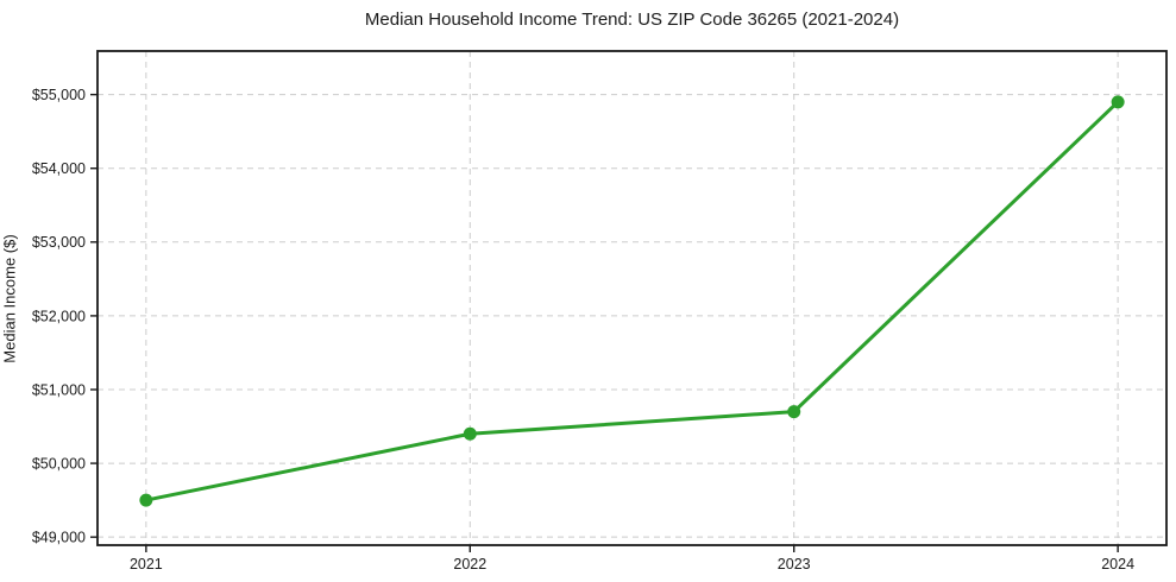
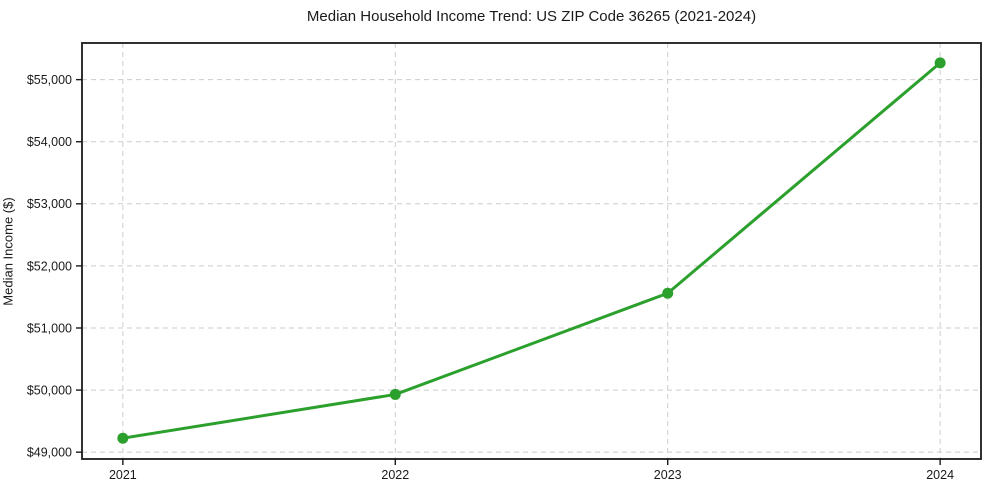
2021: $49500 -> $49200
2022: $50400 -> $49900
2023: $50700 -> $51600
2024: $54900 -> $55300
